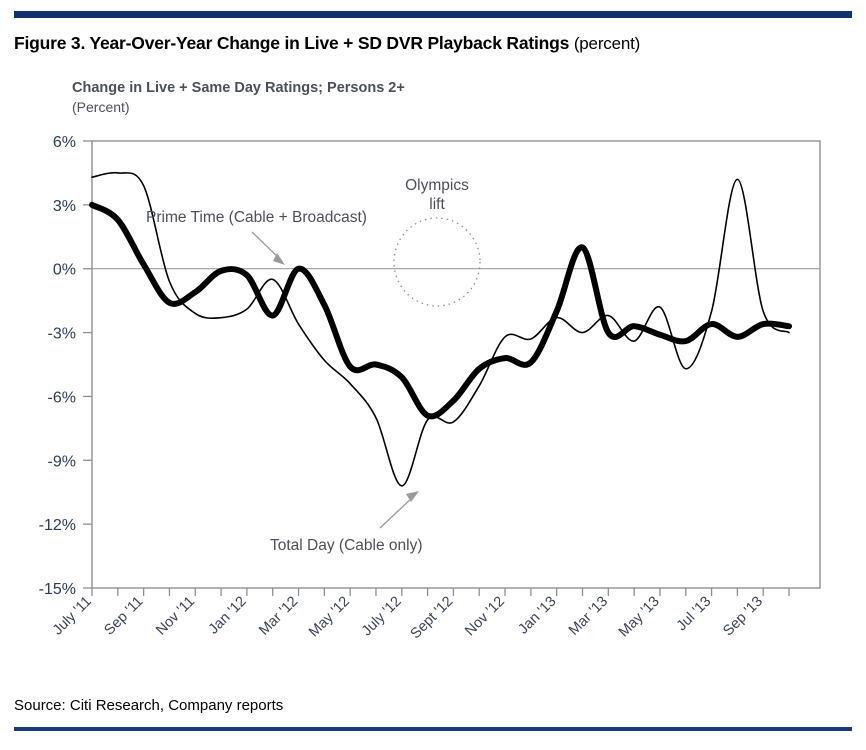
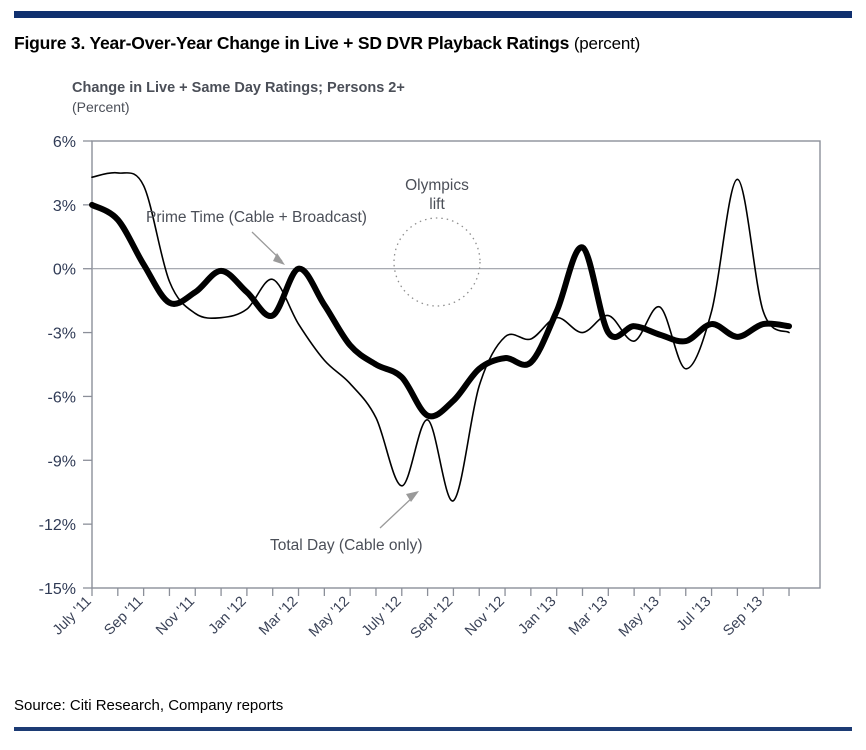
Prime Time (Cable + Broadcast)/Jan '12: -0.3% -> -1.1%
Prime Time (Cable + Broadcast)/May '12: -4.6% -> -3.6%
Total Day (Cable only)/Sept '12: -7.2% -> -10.9%
